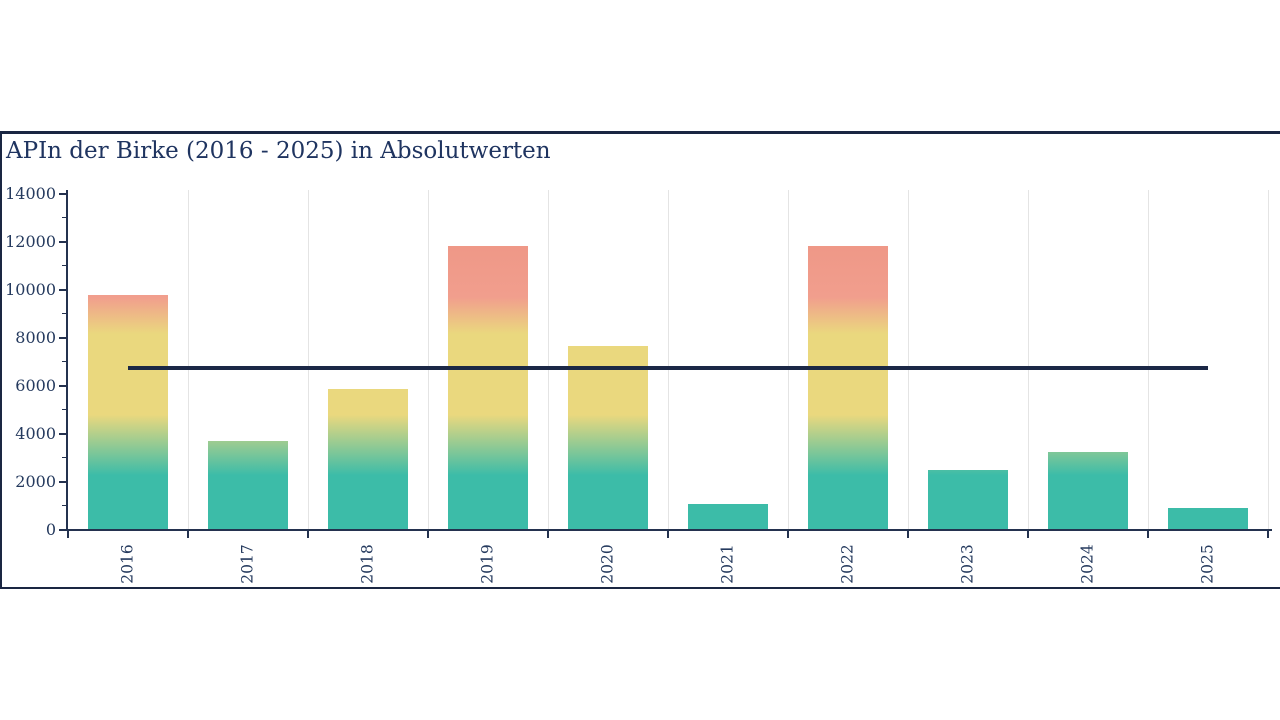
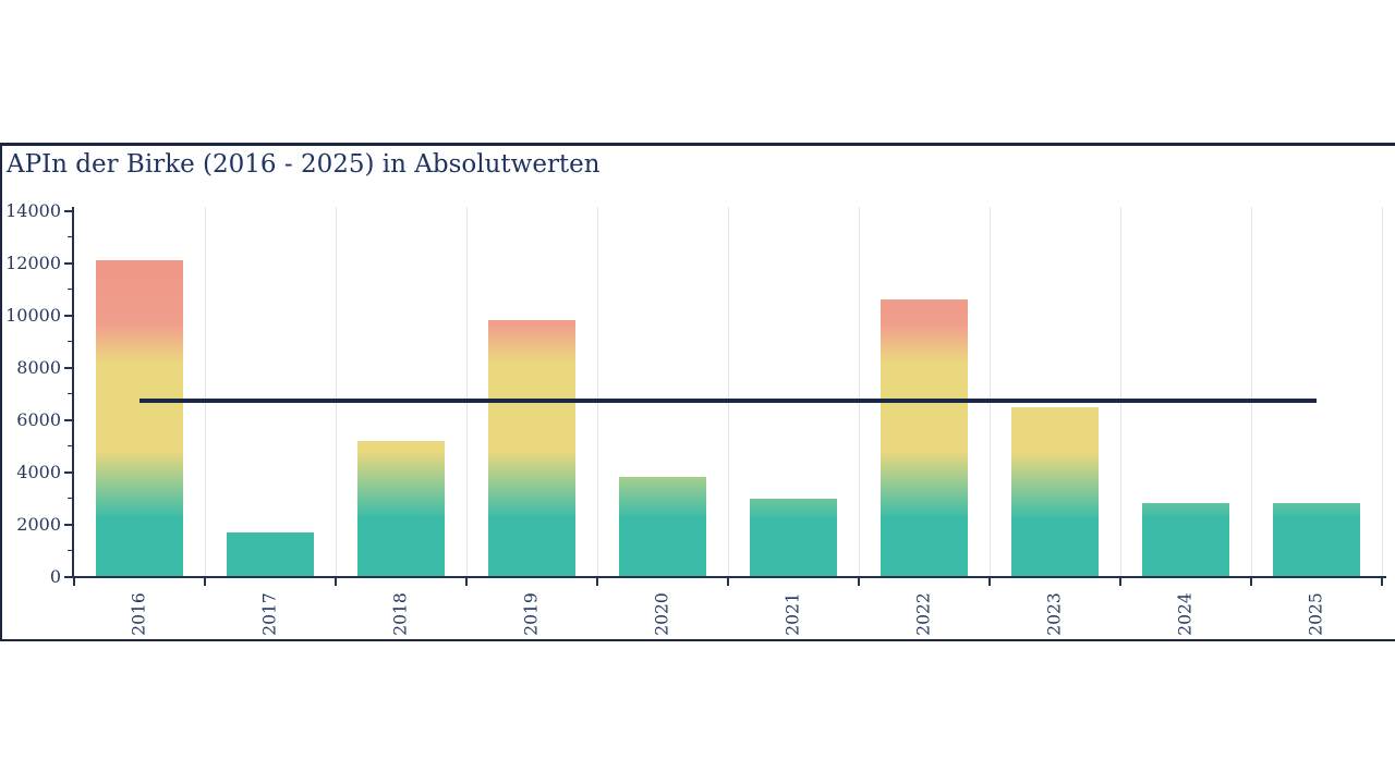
2016: 9800 -> 12100
2017: 3700 -> 1700
2018: 5900 -> 5200
2019: 11800 -> 9800
2020: 7600 -> 3800
2021: 1100 -> 3000
2022: 11800 -> 10600
2023: 2500 -> 6500
2024: 3200 -> 2800
2025: 900 -> 2800
